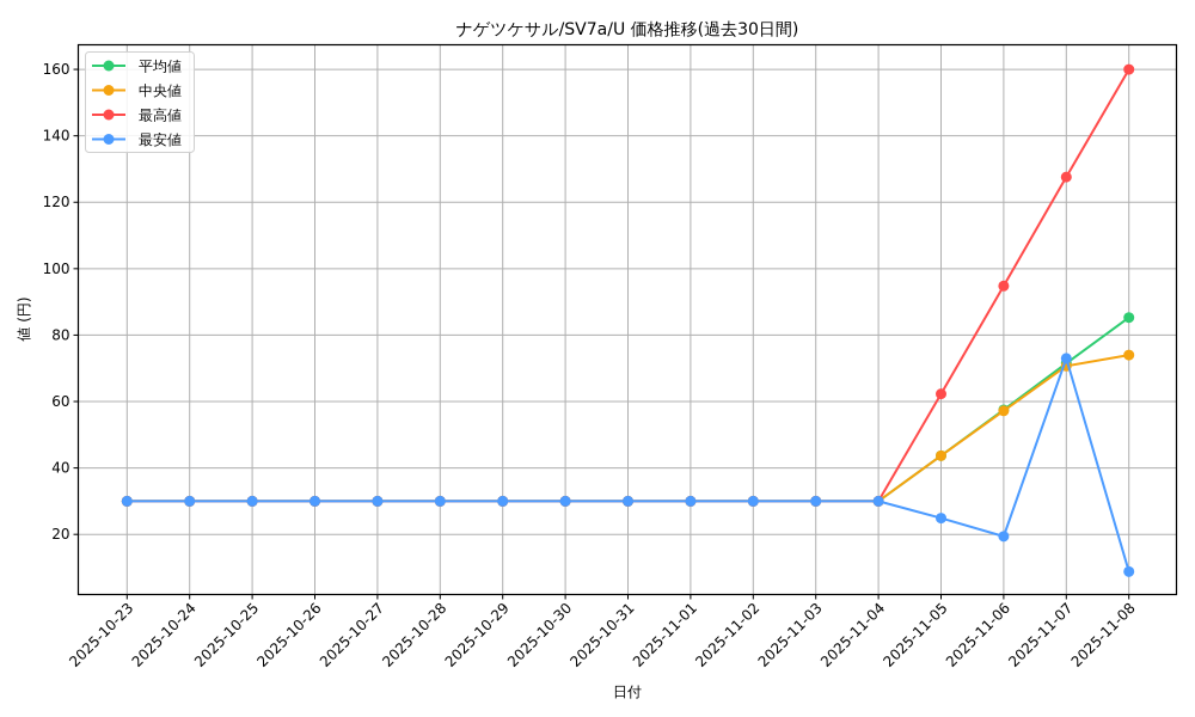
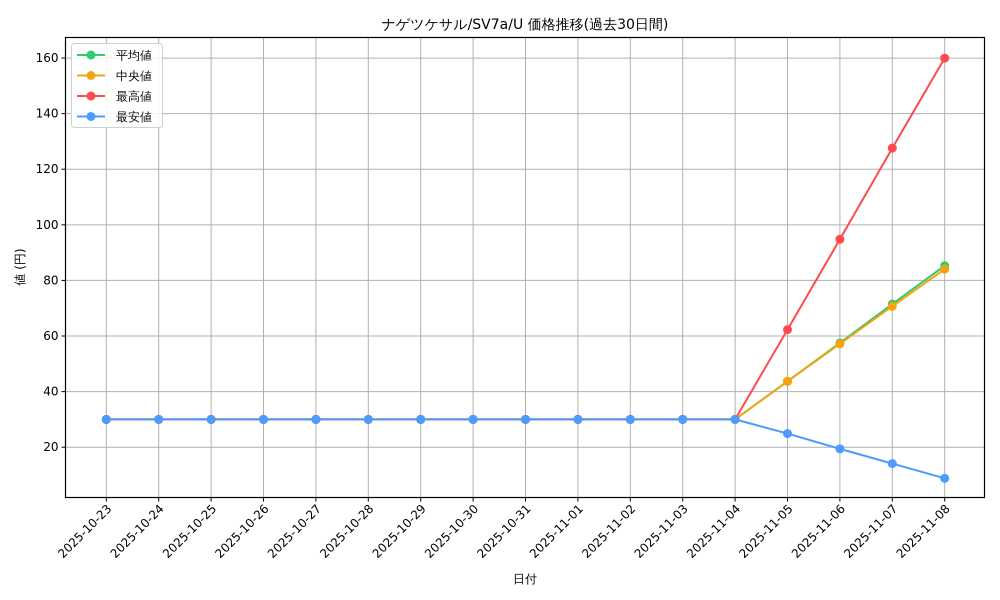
最安値/2025-11-07: 73 -> 14
中央値/2025-11-08: 74 -> 84
